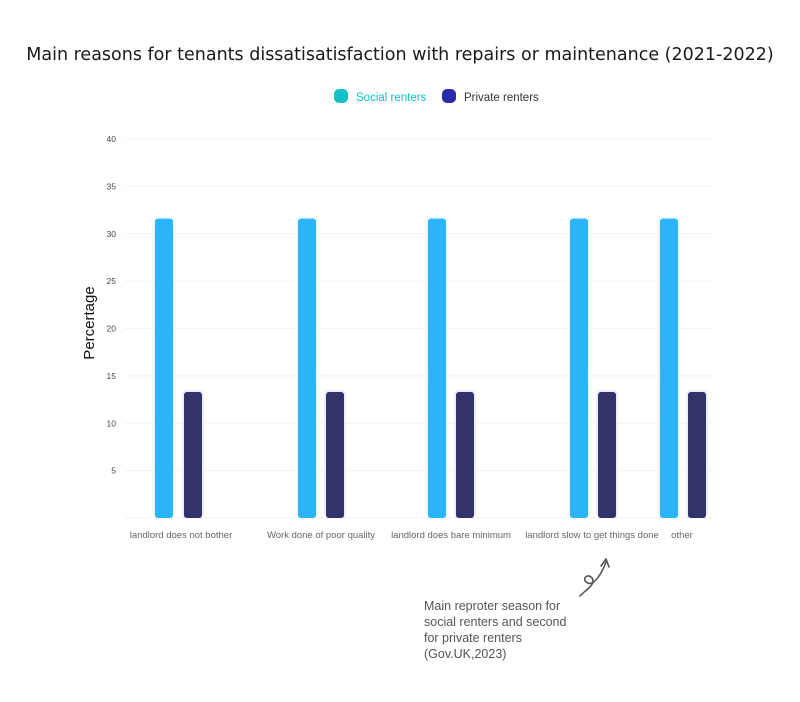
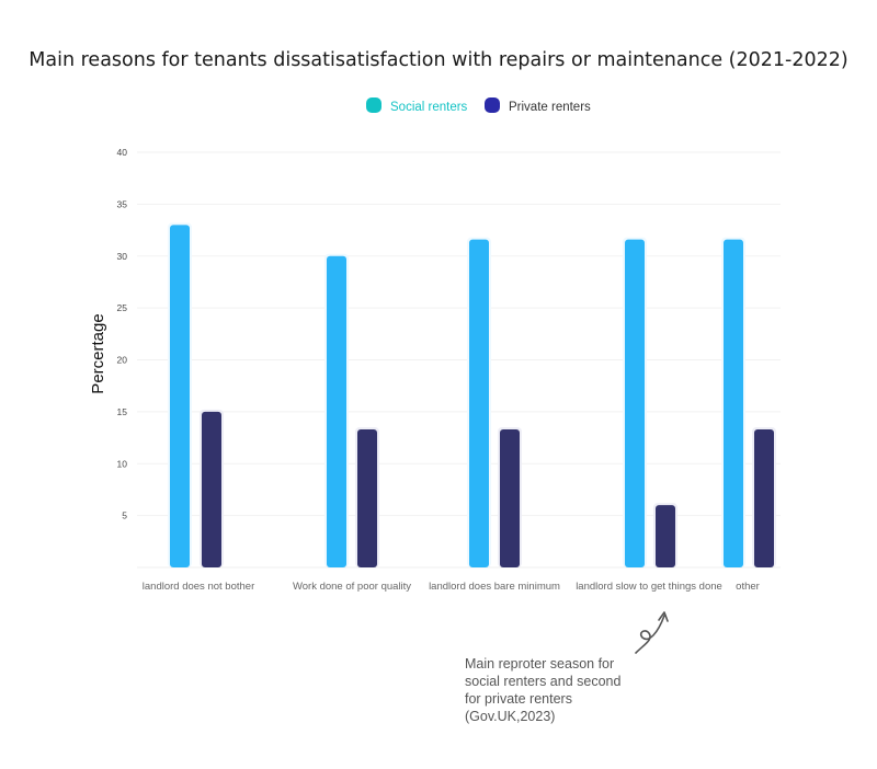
Social renters/landlord does not bother: 32 -> 33
Private renters/landlord does not bother: 13 -> 15
Social renters/Work done of poor quality: 32 -> 30
Private renters/landlord slow to get things done: 13 -> 6
